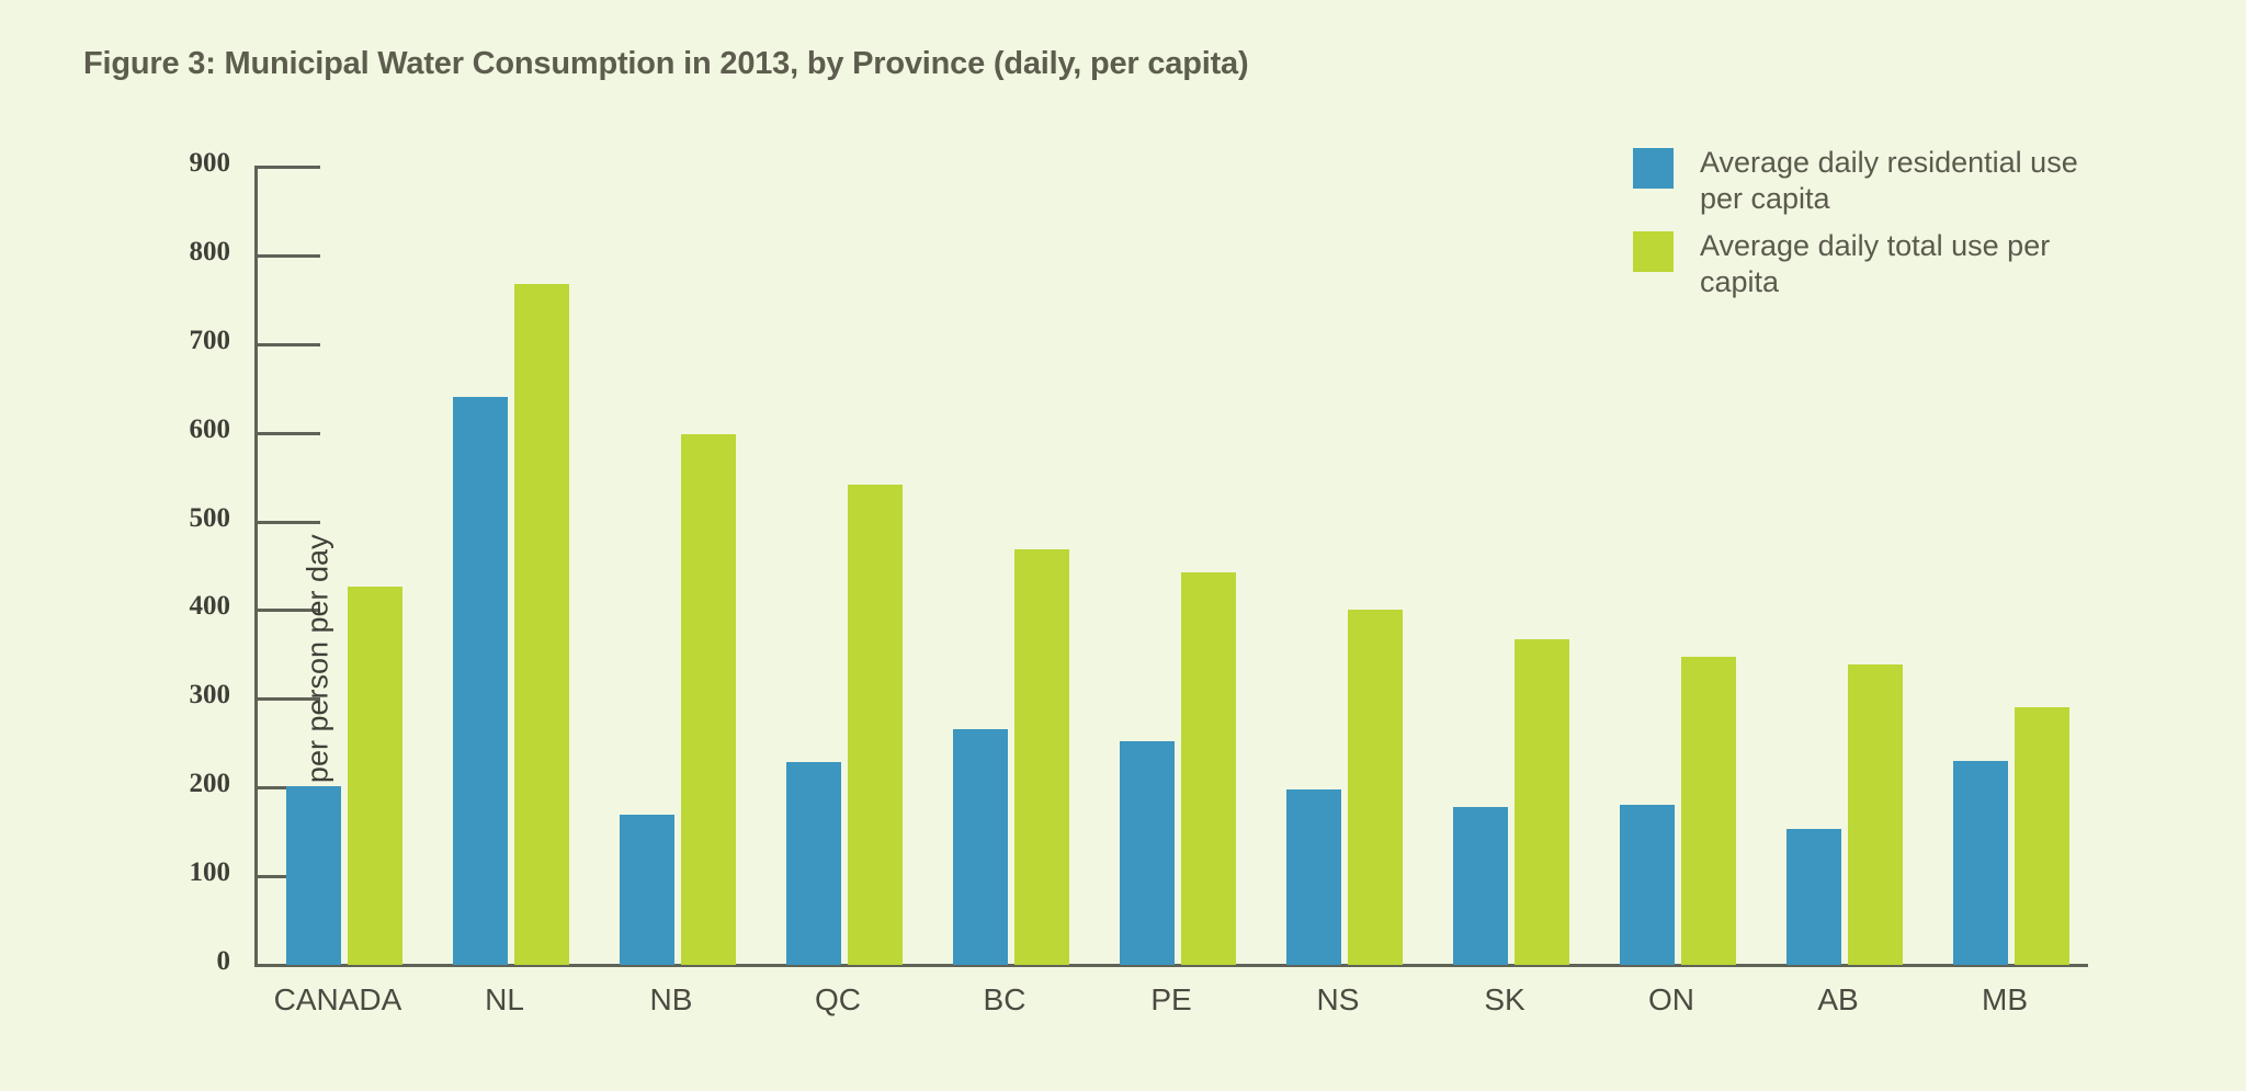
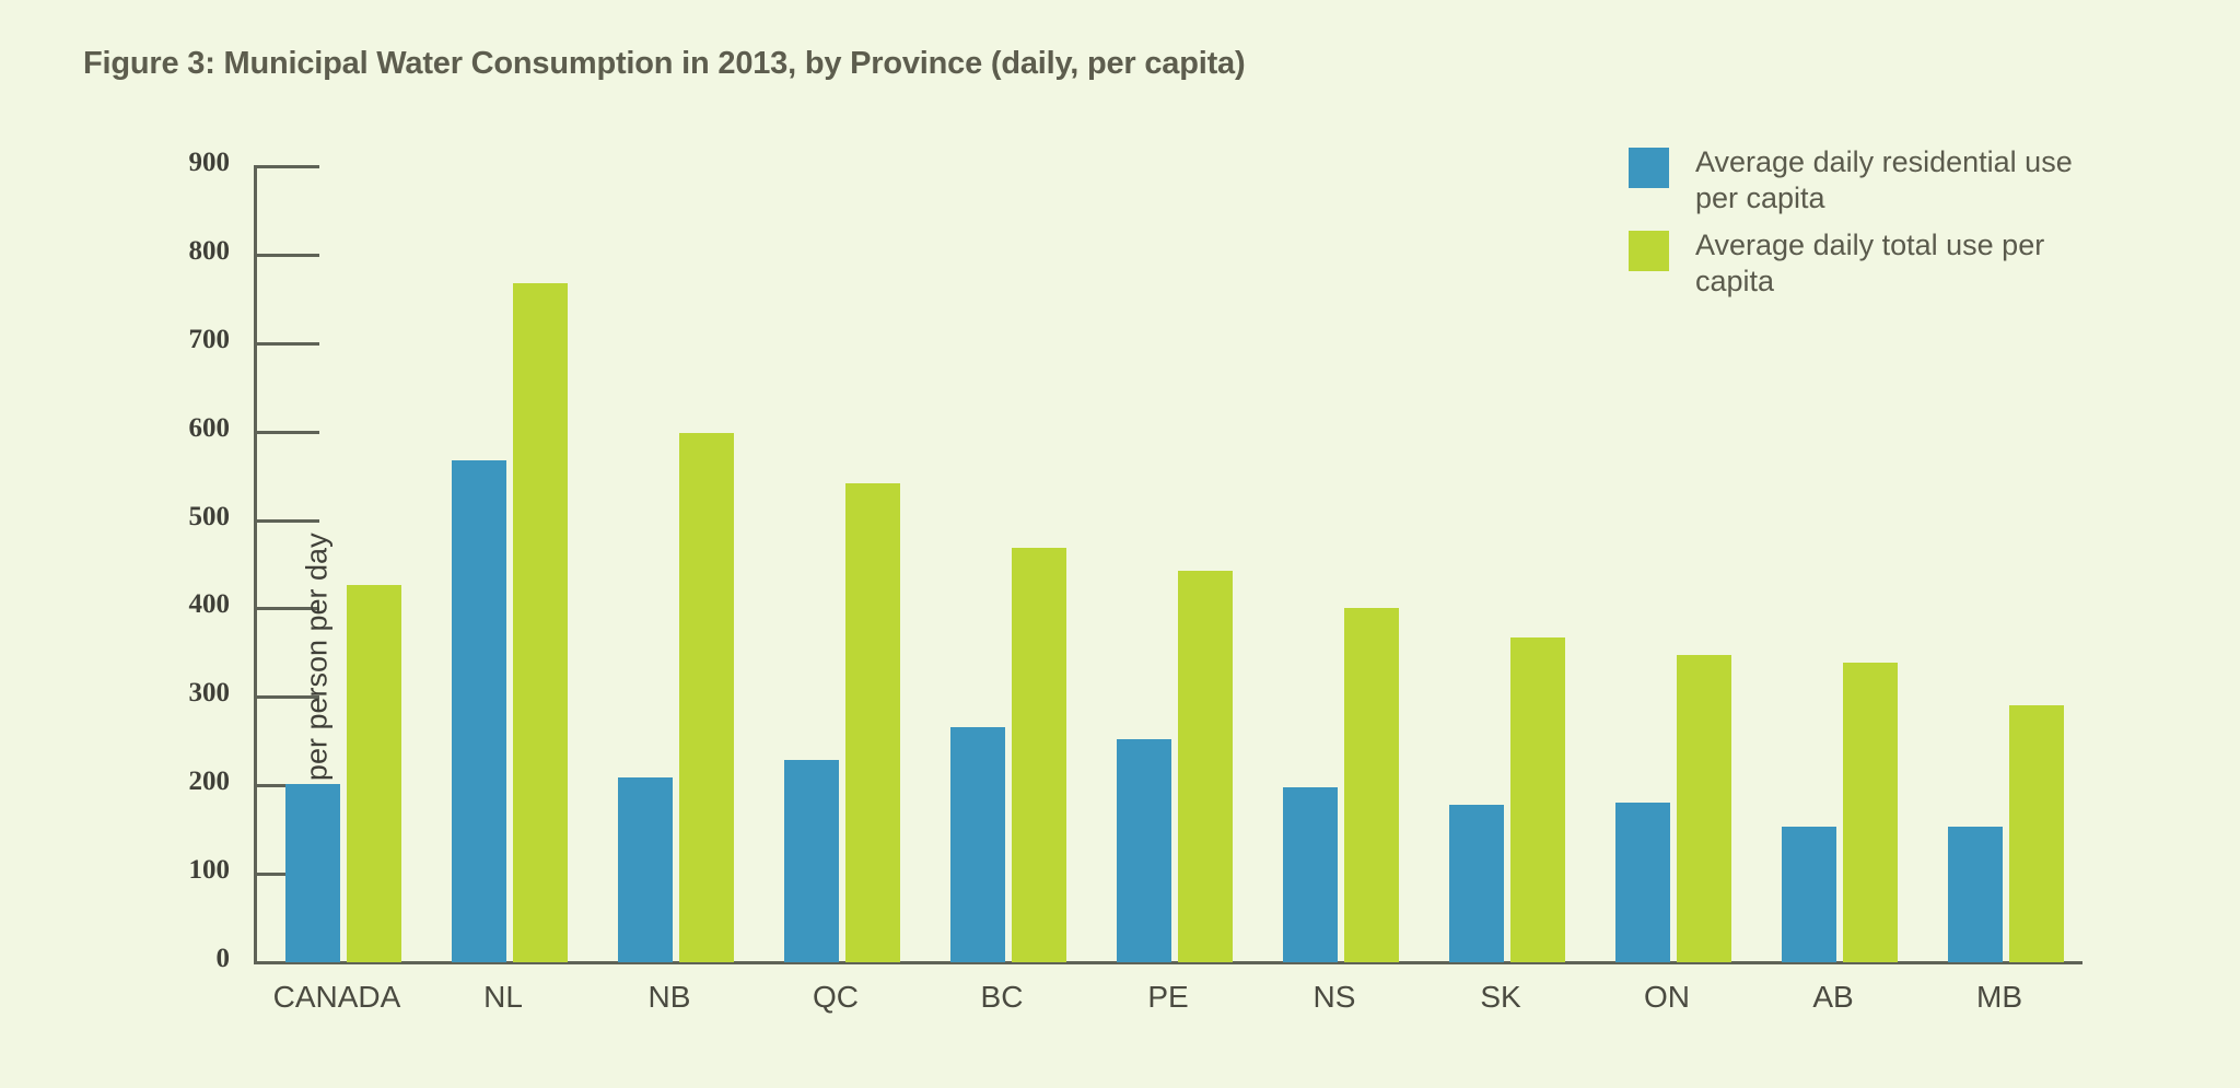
Average daily residential use per capita/NL: 640 -> 570
Average daily residential use per capita/NB: 170 -> 210
Average daily residential use per capita/MB: 230 -> 150
